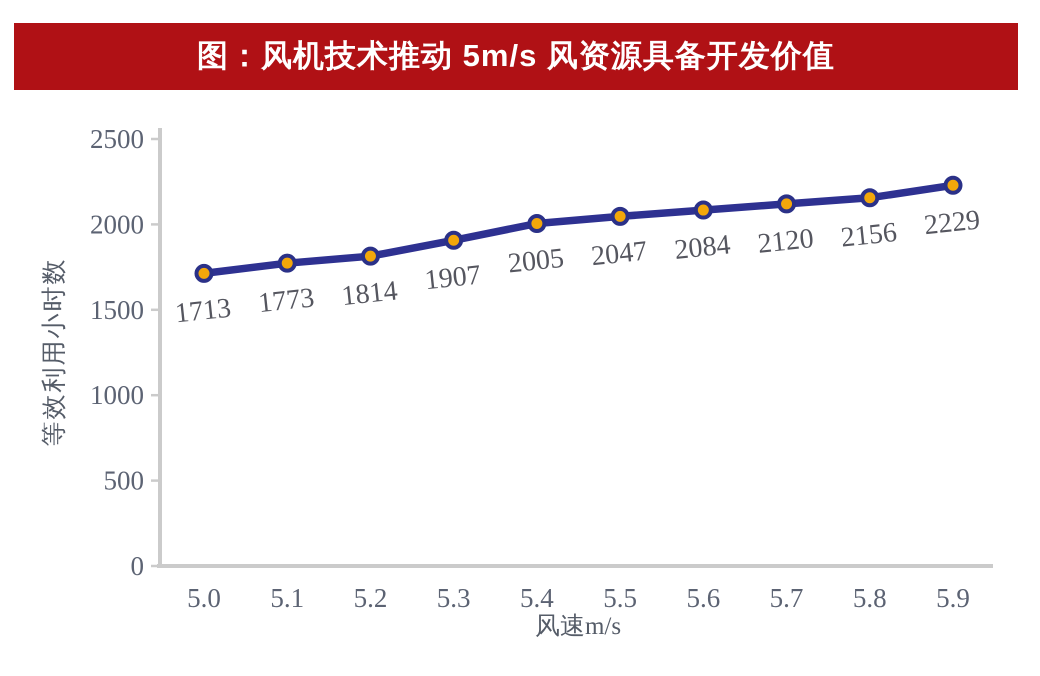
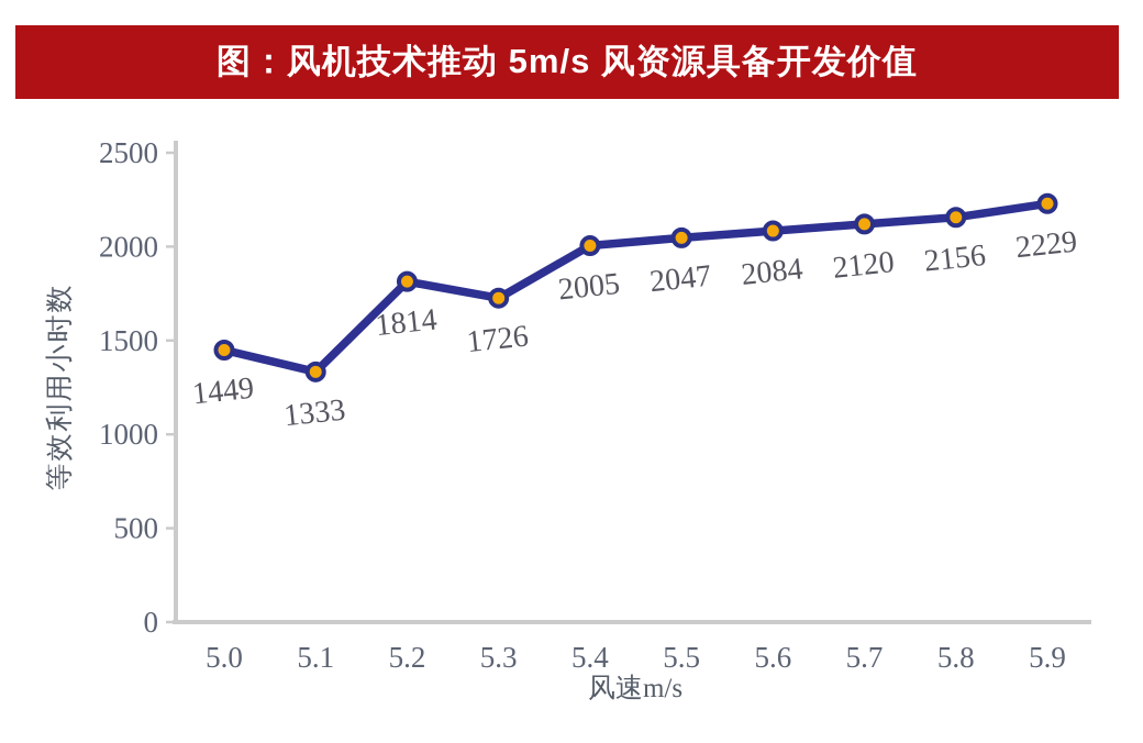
5.0: 1713 -> 1449
5.1: 1773 -> 1333
5.3: 1907 -> 1726
